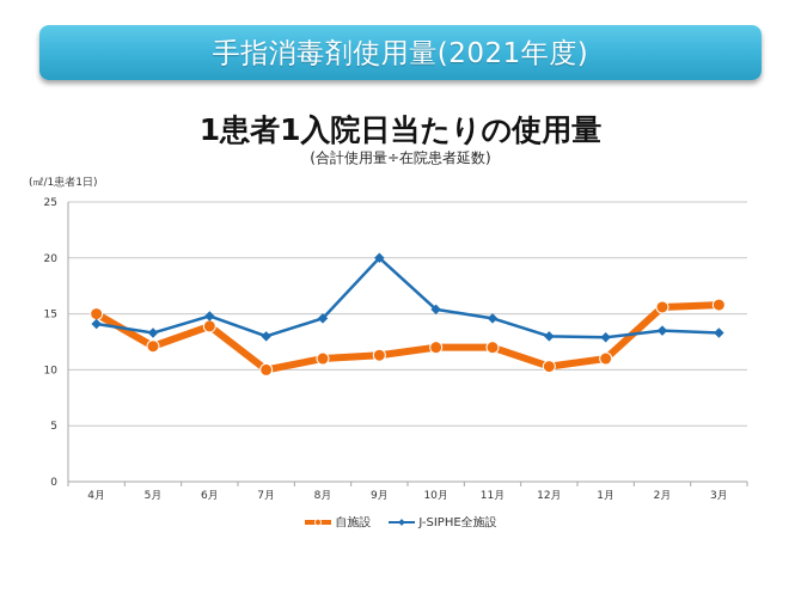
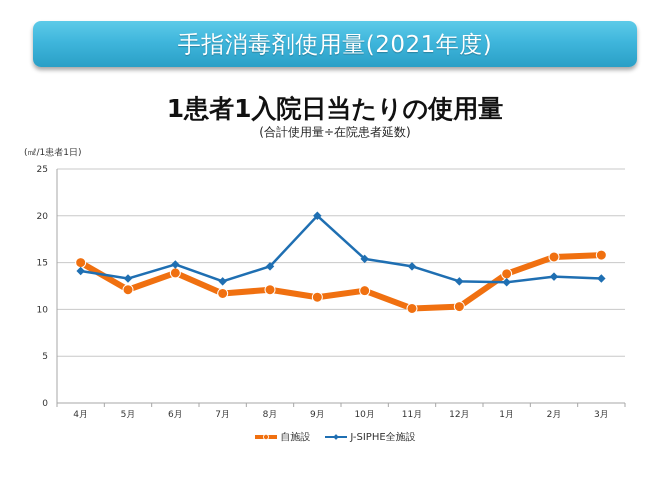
自施設/7月: 10 -> 12
自施設/8月: 11 -> 12
自施設/11月: 12 -> 10
自施設/1月: 11 -> 14
